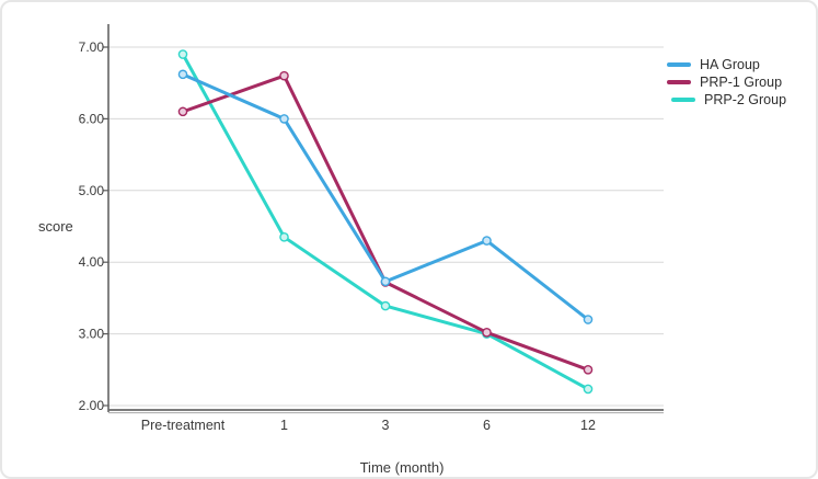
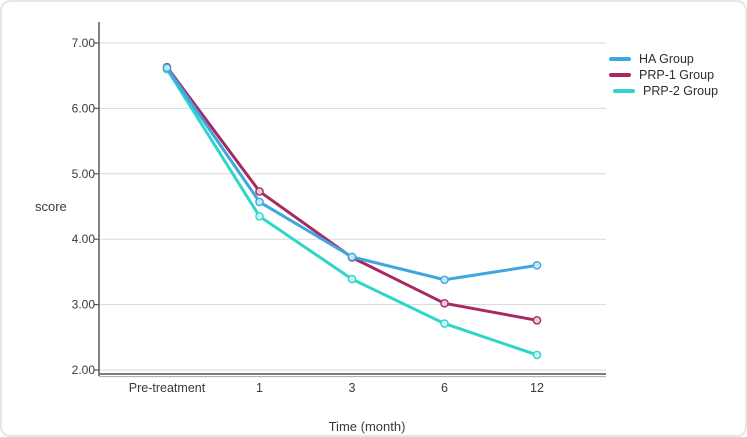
PRP-1 Group/Pre-treatment: 6.1 -> 6.6
PRP-2 Group/Pre-treatment: 6.9 -> 6.6
HA Group/1: 6.0 -> 4.6
PRP-1 Group/1: 6.6 -> 4.7
HA Group/6: 4.3 -> 3.4
PRP-2 Group/6: 3.0 -> 2.7
HA Group/12: 3.2 -> 3.6
PRP-1 Group/12: 2.5 -> 2.8
